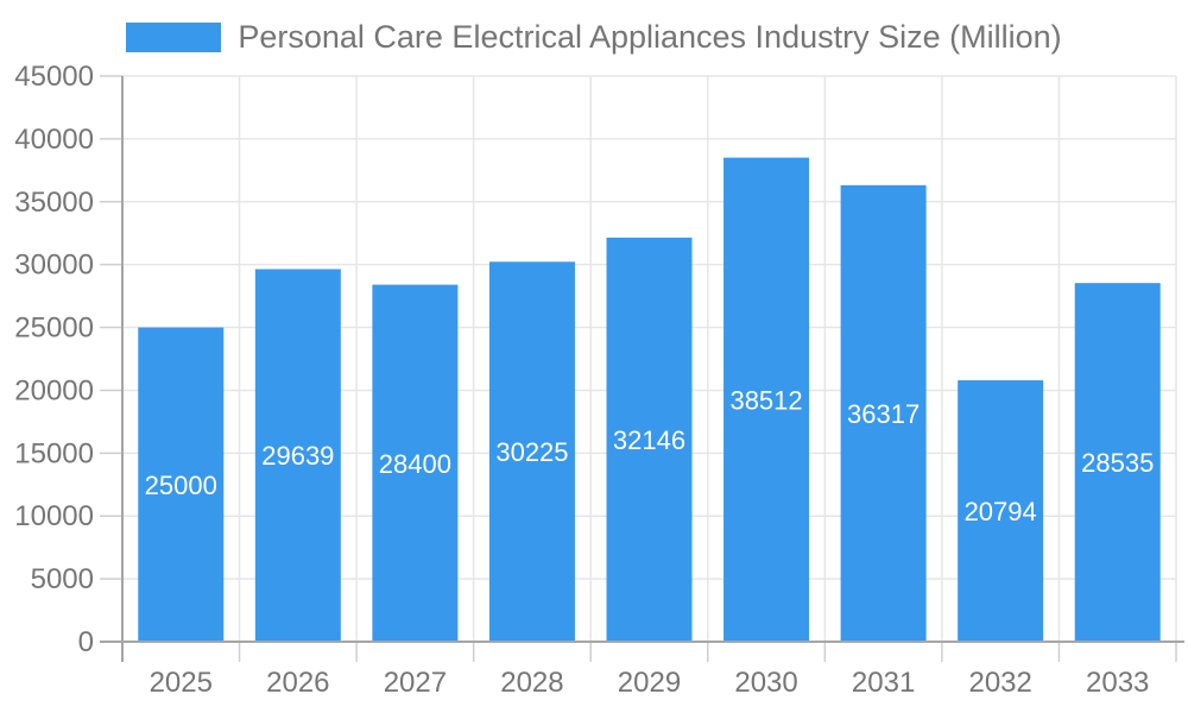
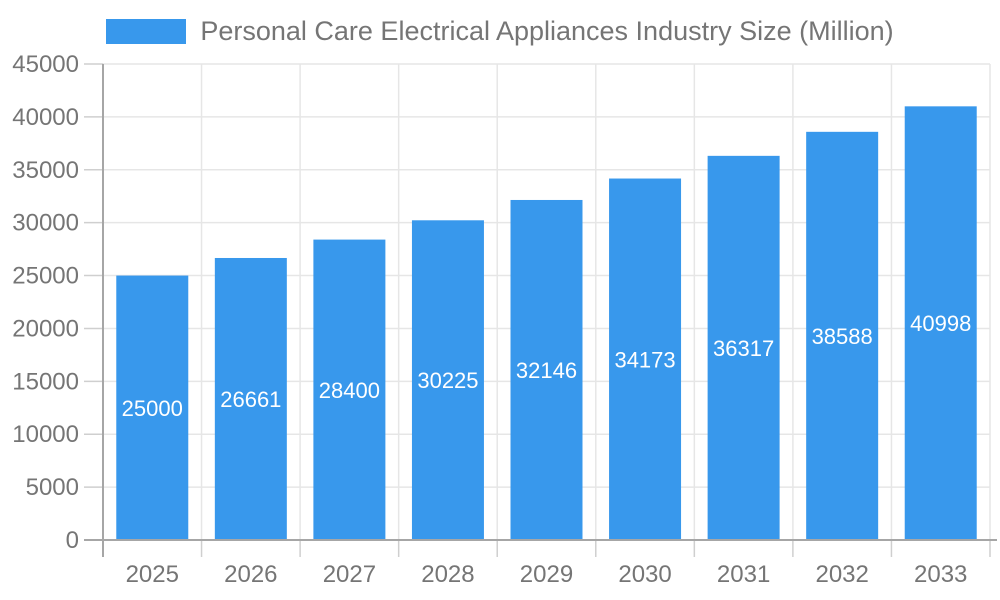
2026: 29639 -> 26661
2030: 38512 -> 34173
2032: 20794 -> 38588
2033: 28535 -> 40998
